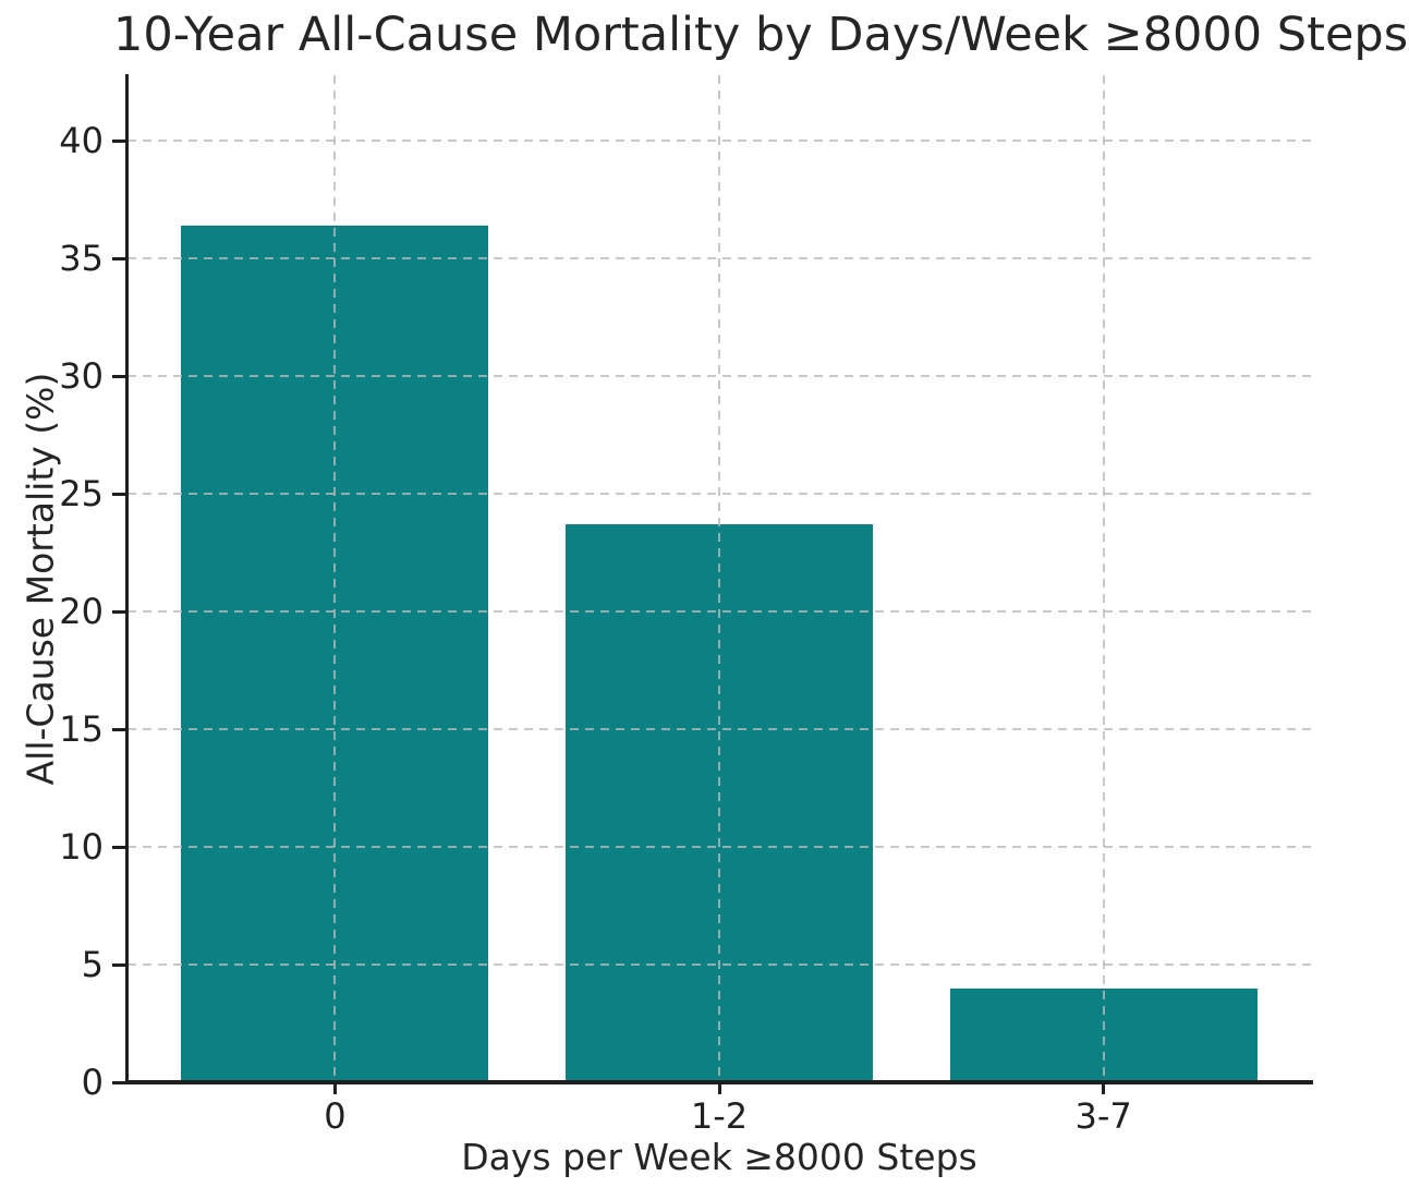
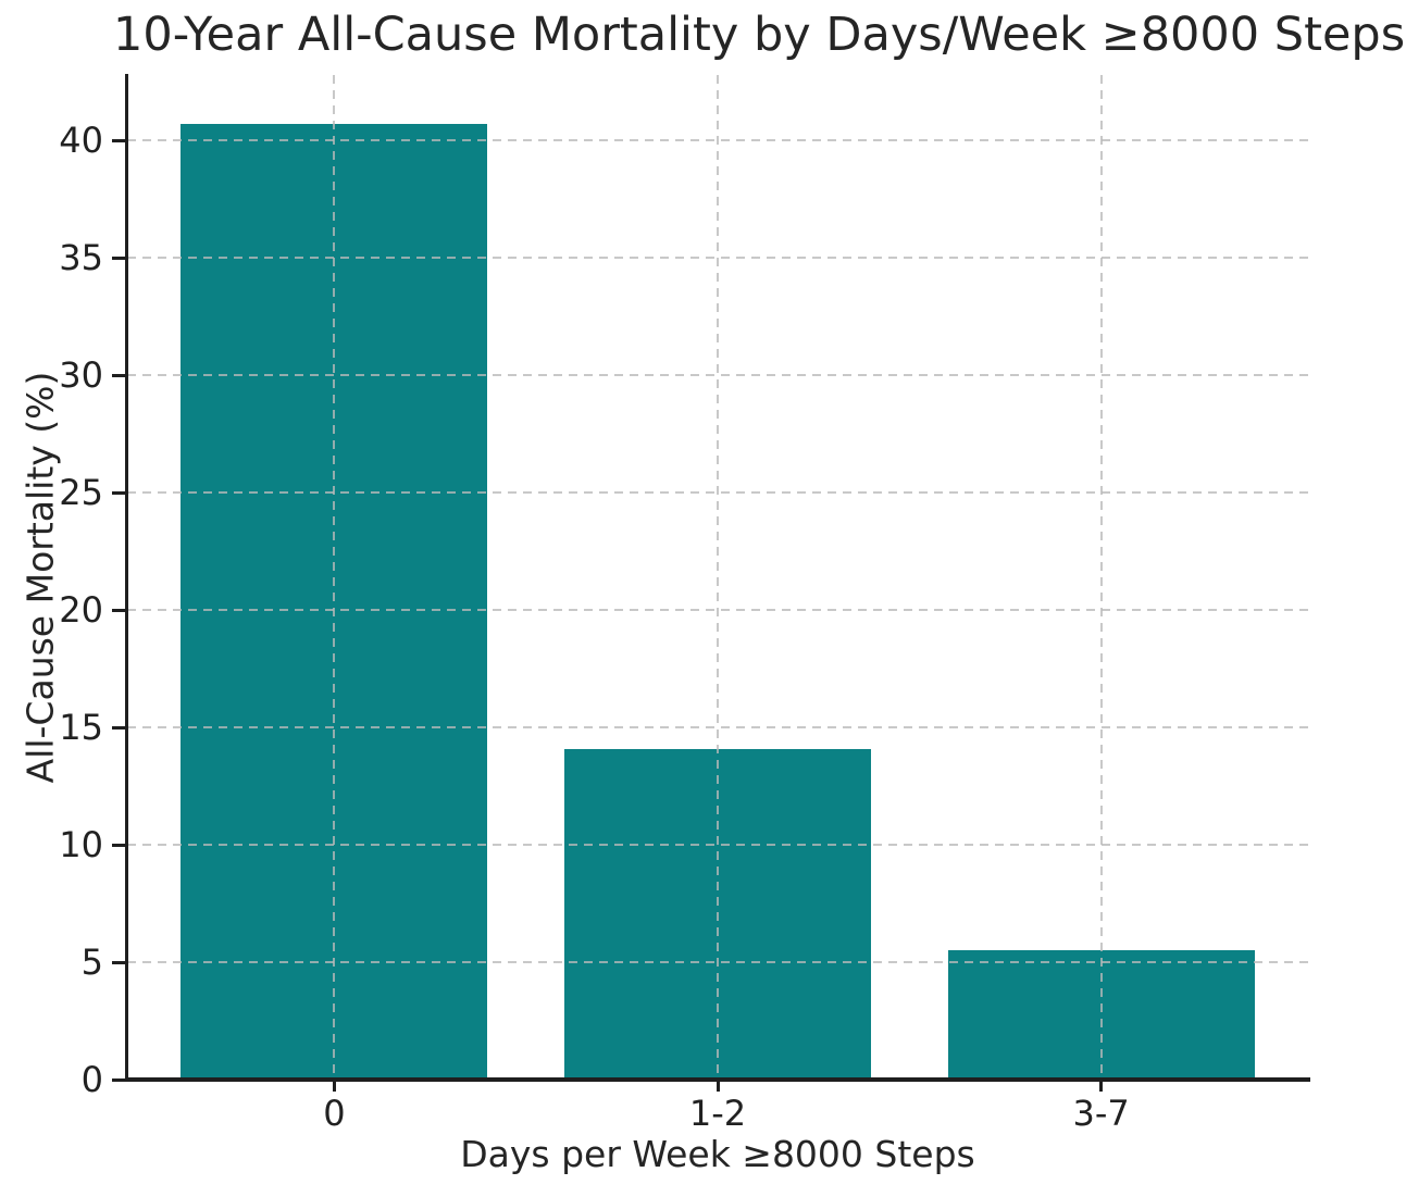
0: 36.4 -> 40.7
1-2: 23.7 -> 14.1
3-7: 4.0 -> 5.5
